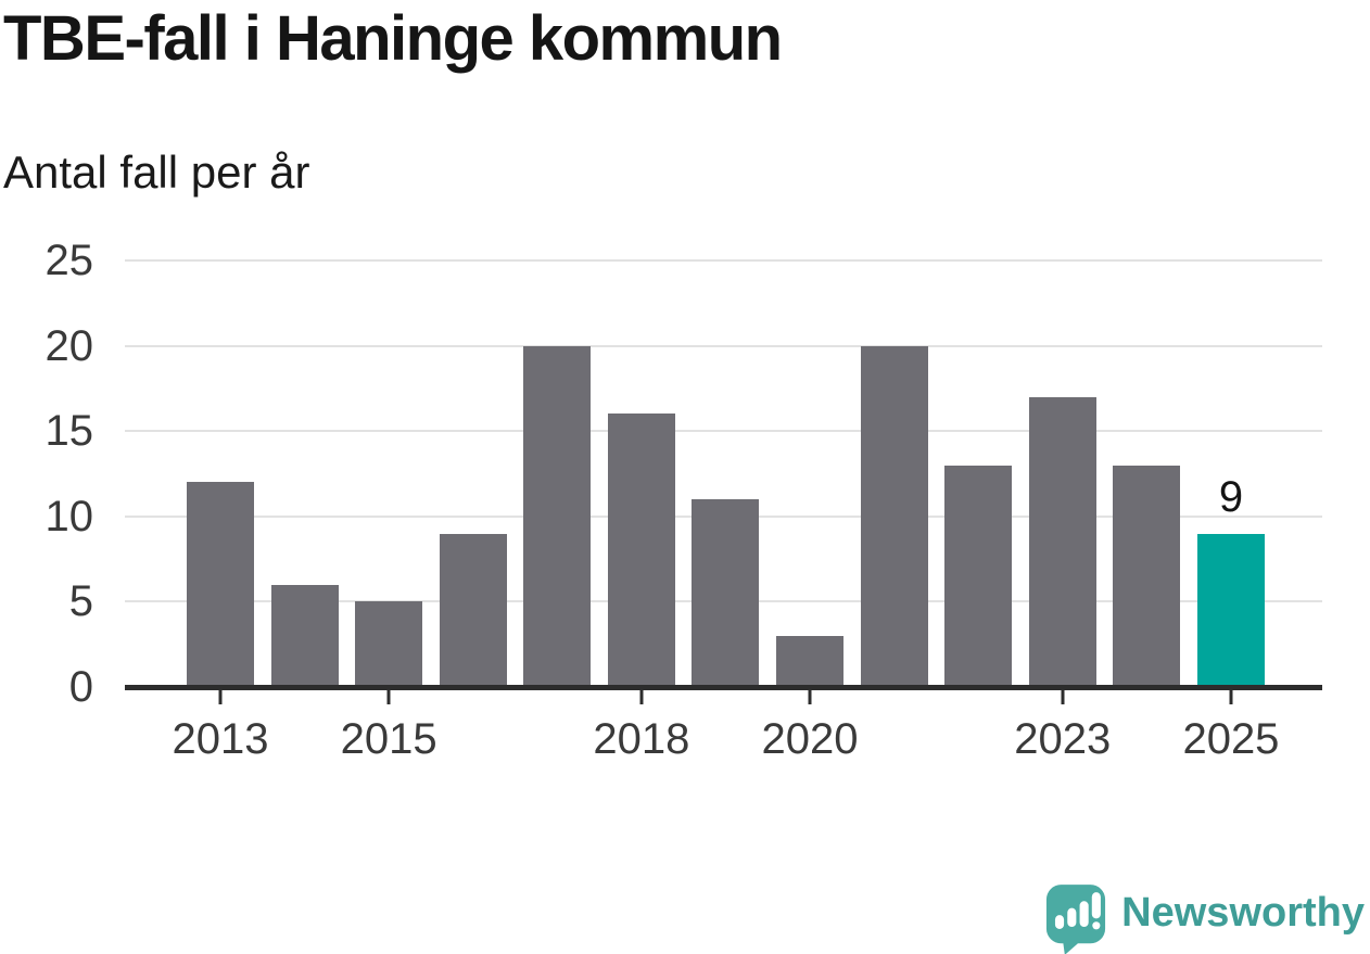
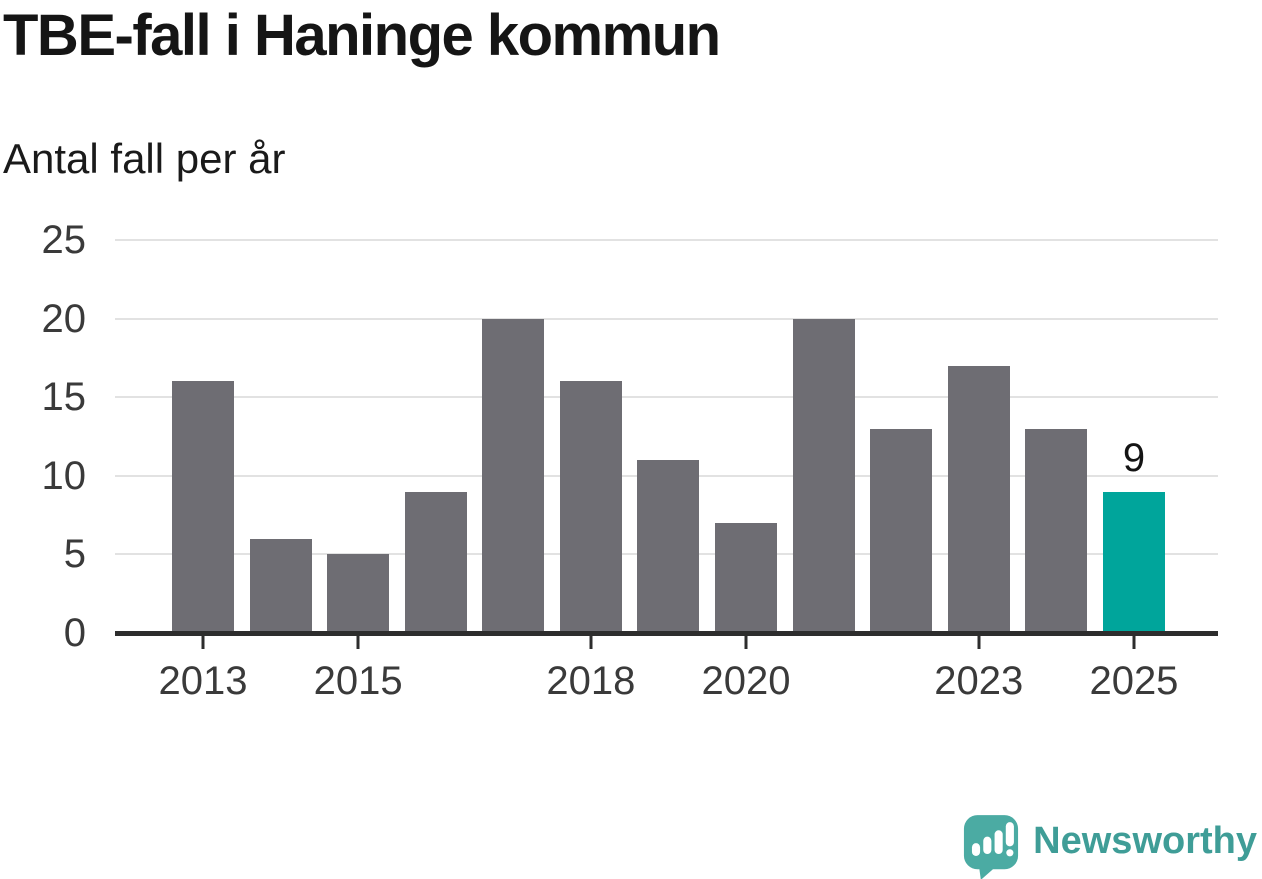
2013: 12 -> 16
2020: 3 -> 7
